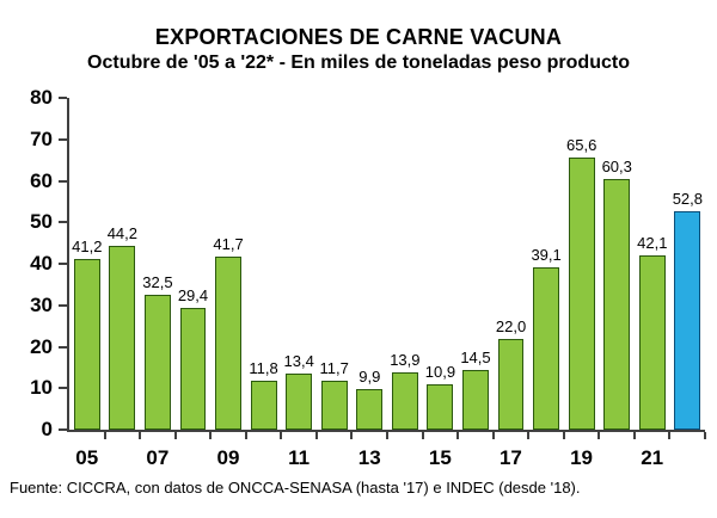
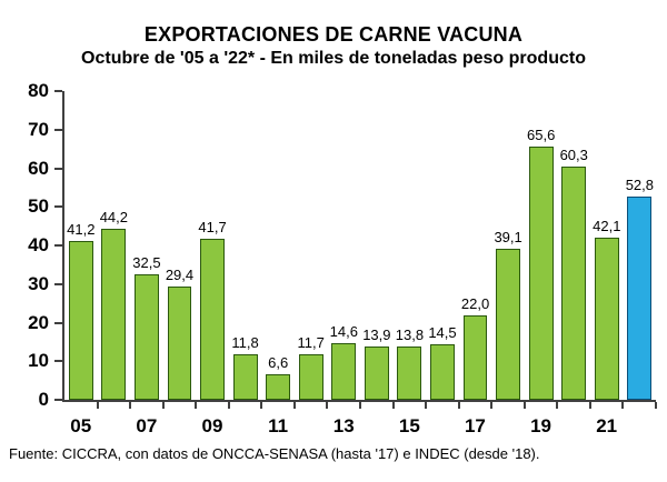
11: 13,4 -> 6,6
13: 9,9 -> 14,6
15: 10,9 -> 13,8
